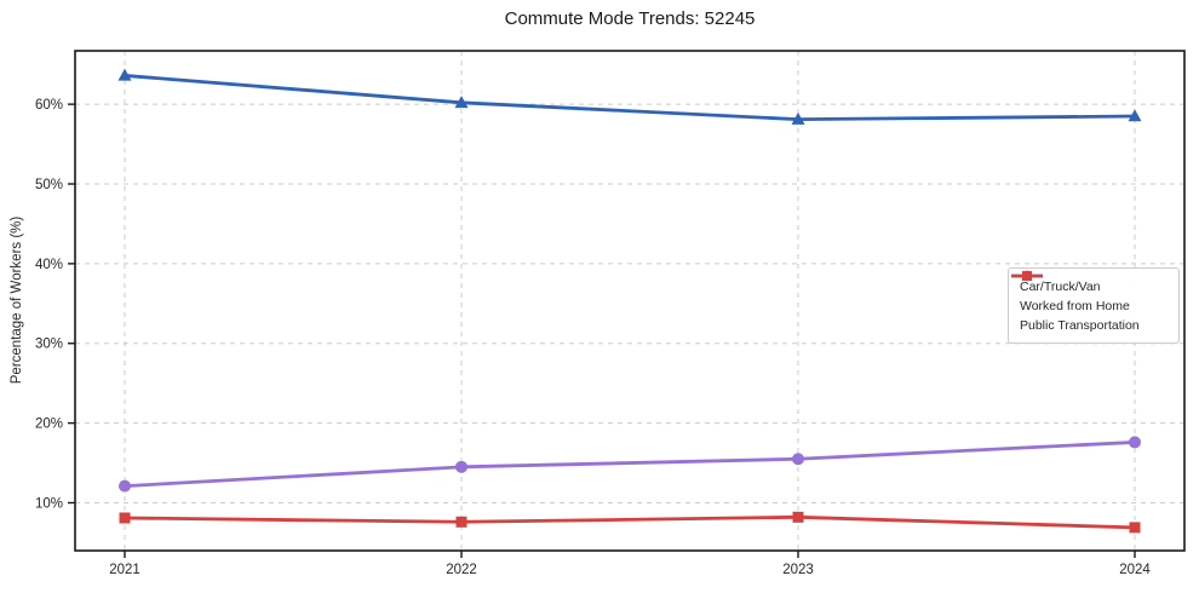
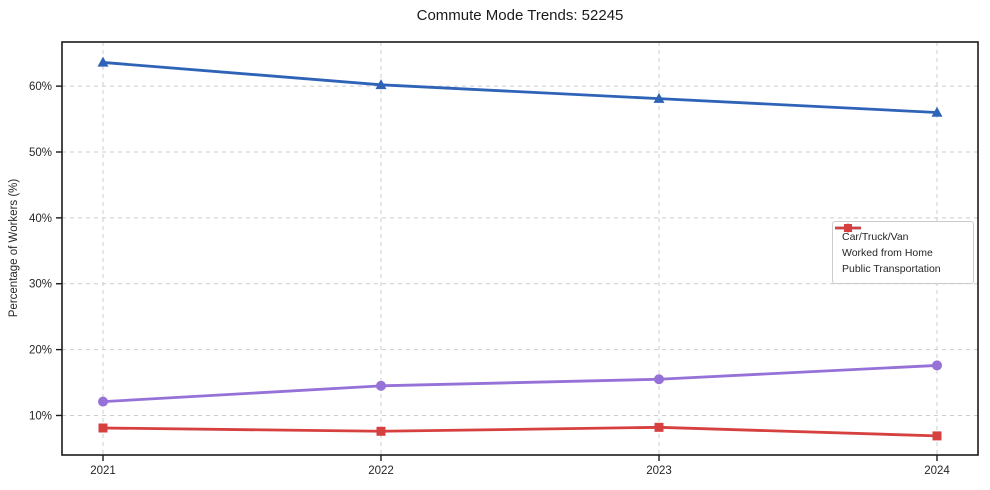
Car/Truck/Van/2024: 58% -> 56%
